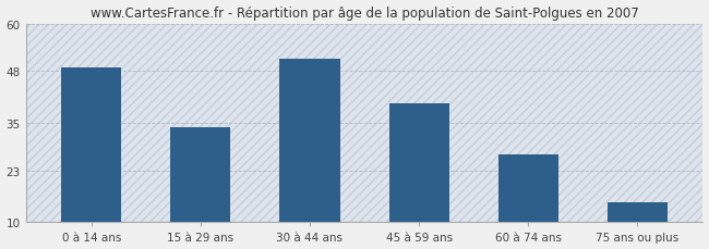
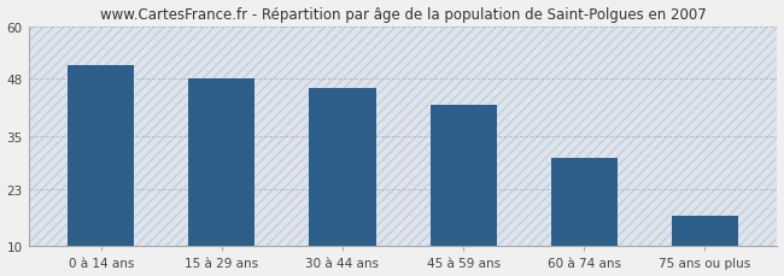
0 à 14 ans: 49 -> 51
15 à 29 ans: 34 -> 48
30 à 44 ans: 51 -> 46
45 à 59 ans: 40 -> 42
60 à 74 ans: 27 -> 30
75 ans ou plus: 15 -> 17
